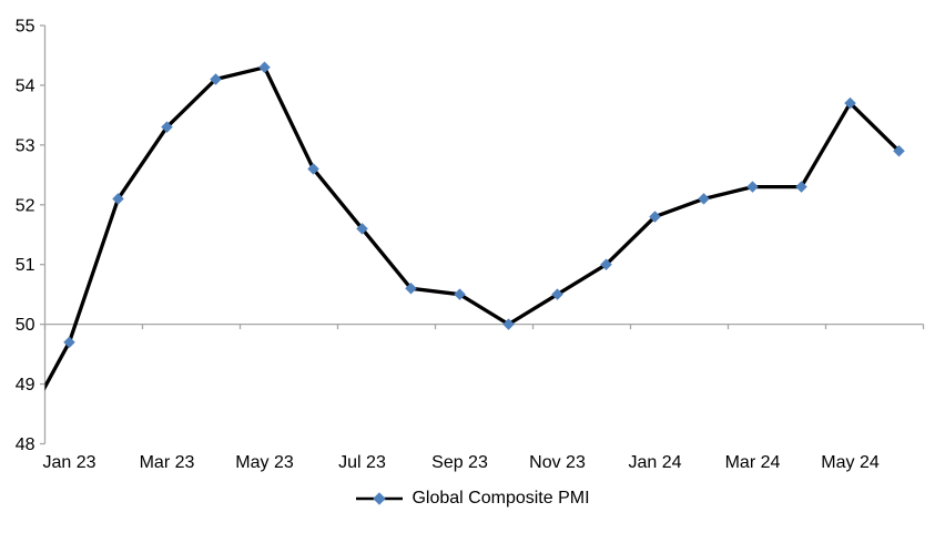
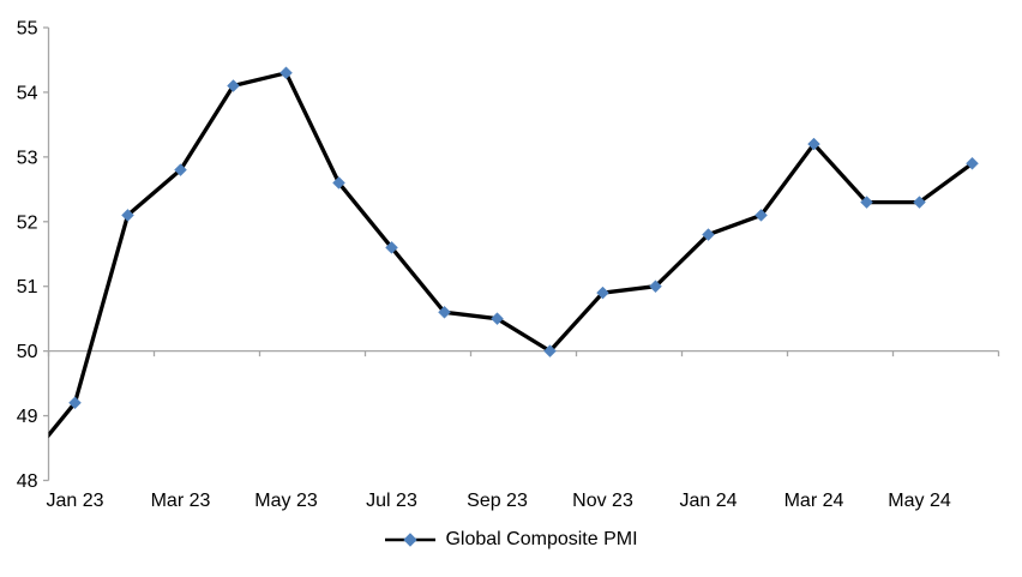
Jan 23: 49.7 -> 49.2
Mar 23: 53.3 -> 52.8
Nov 23: 50.5 -> 50.9
Mar 24: 52.3 -> 53.2
May 24: 53.7 -> 52.3
